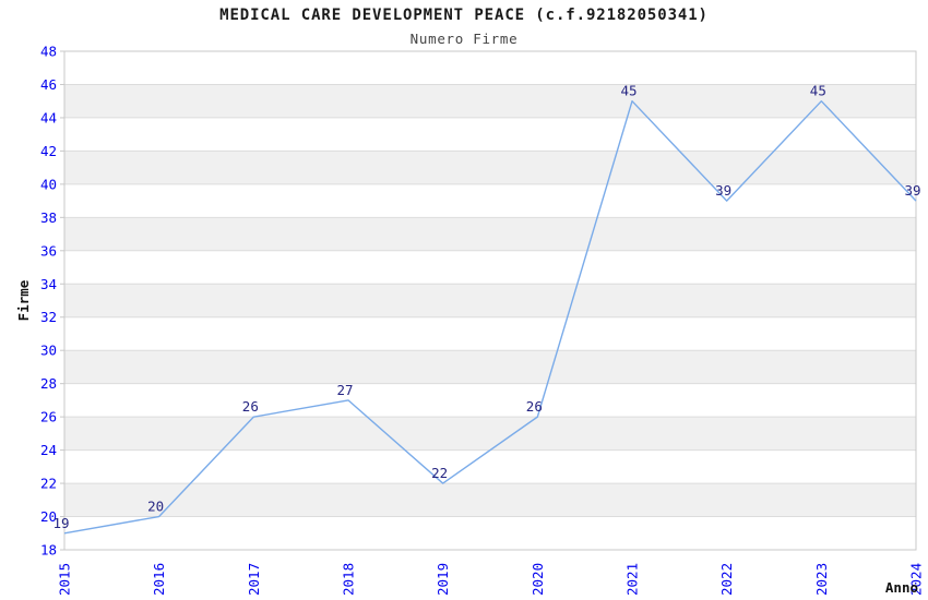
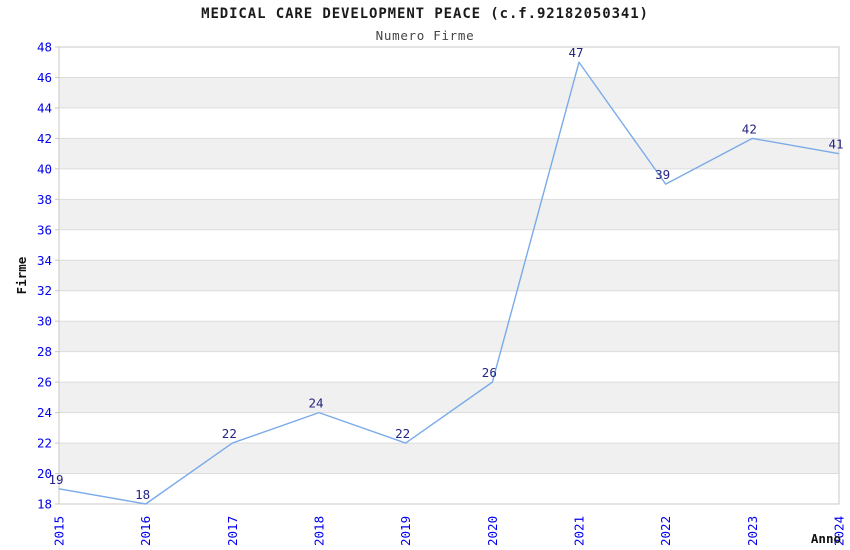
2016: 20 -> 18
2017: 26 -> 22
2018: 27 -> 24
2021: 45 -> 47
2023: 45 -> 42
2024: 39 -> 41
